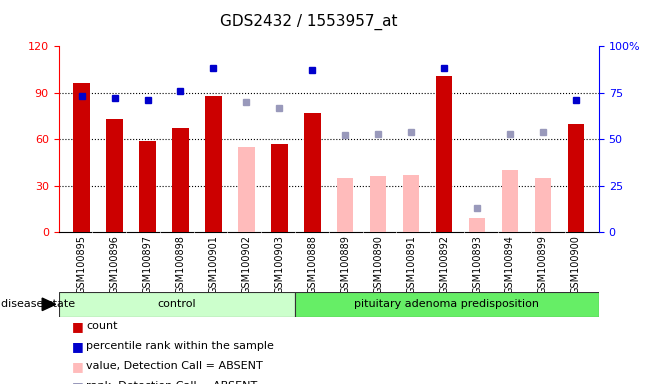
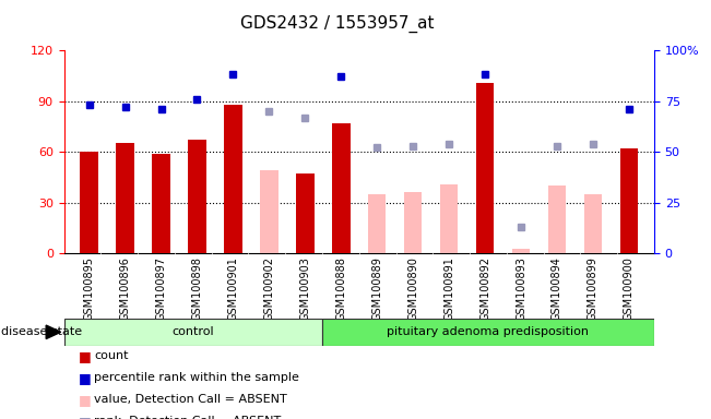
GSM100895: 96 -> 60
GSM100896: 73 -> 65
GSM100902: 55 -> 49
GSM100903: 57 -> 47
GSM100891: 37 -> 41
GSM100893: 9 -> 3
GSM100900: 70 -> 62
